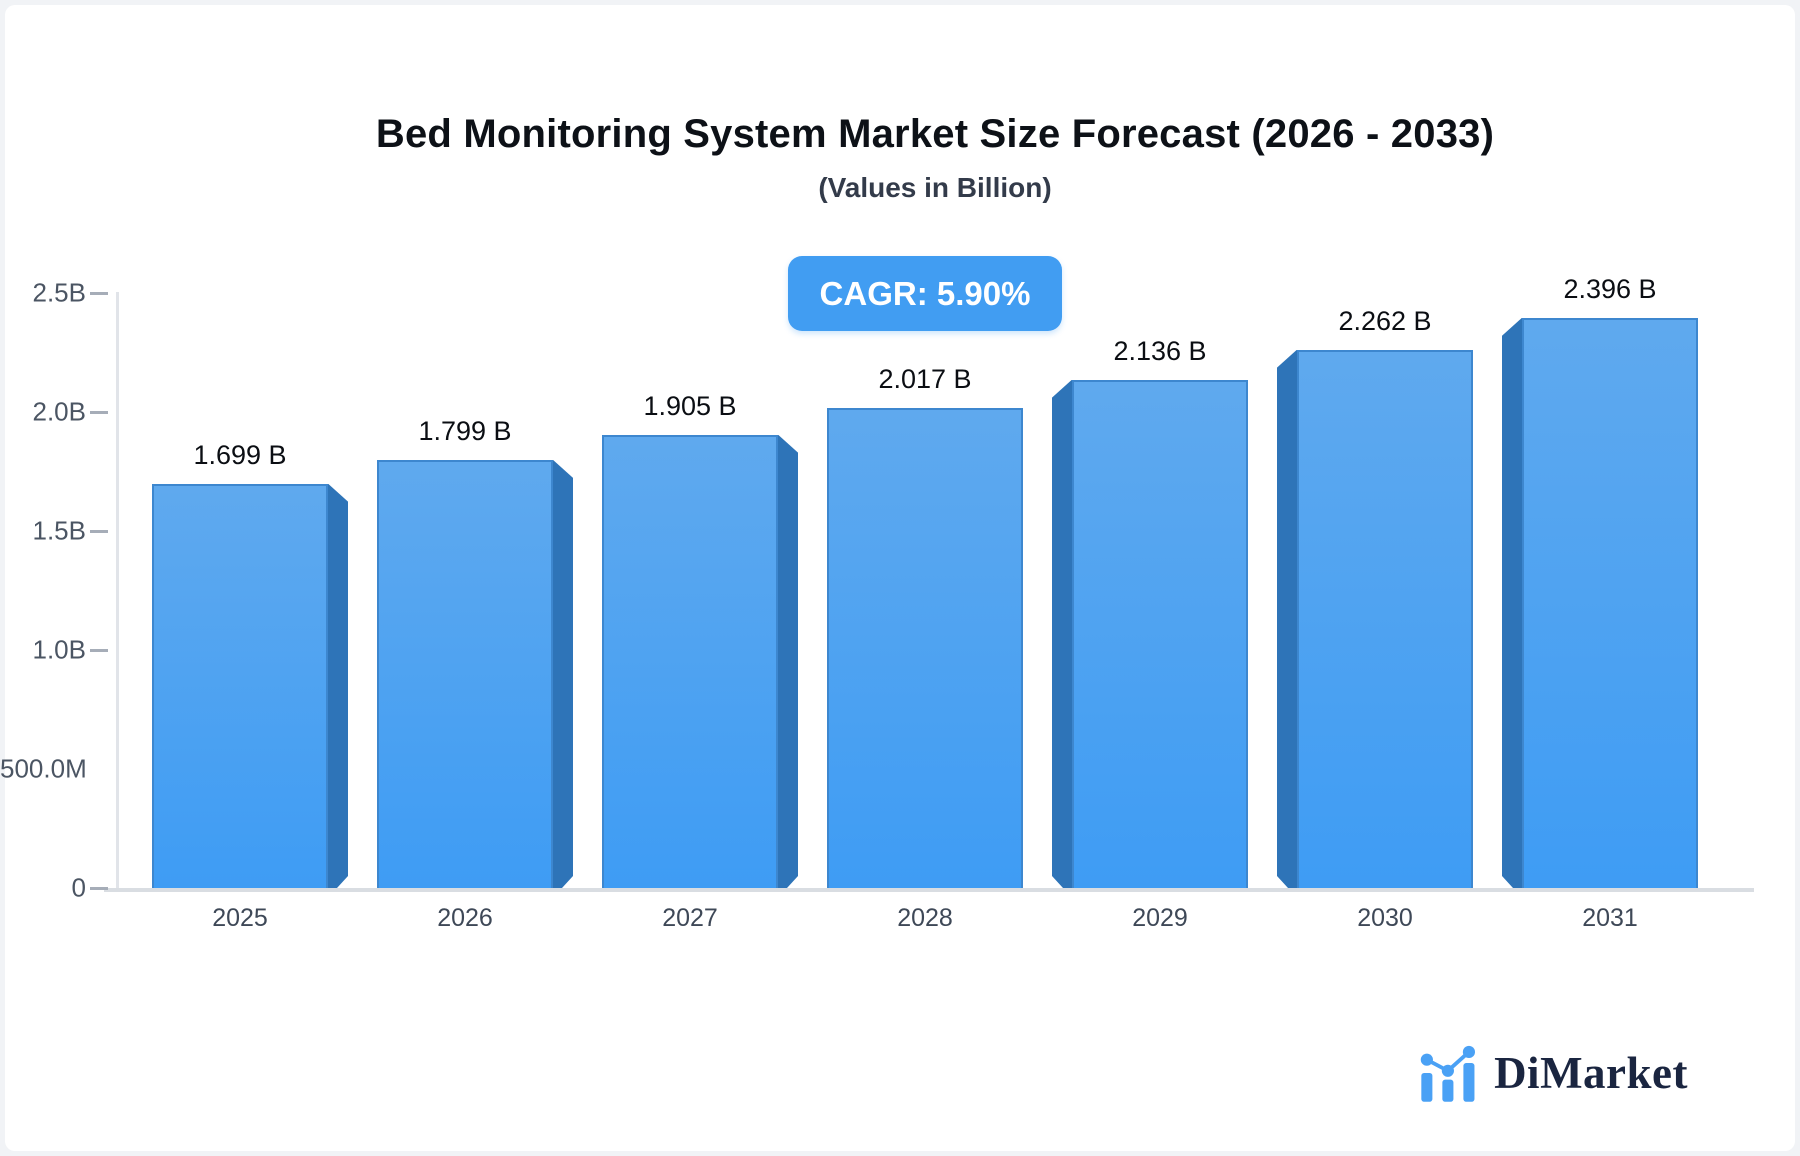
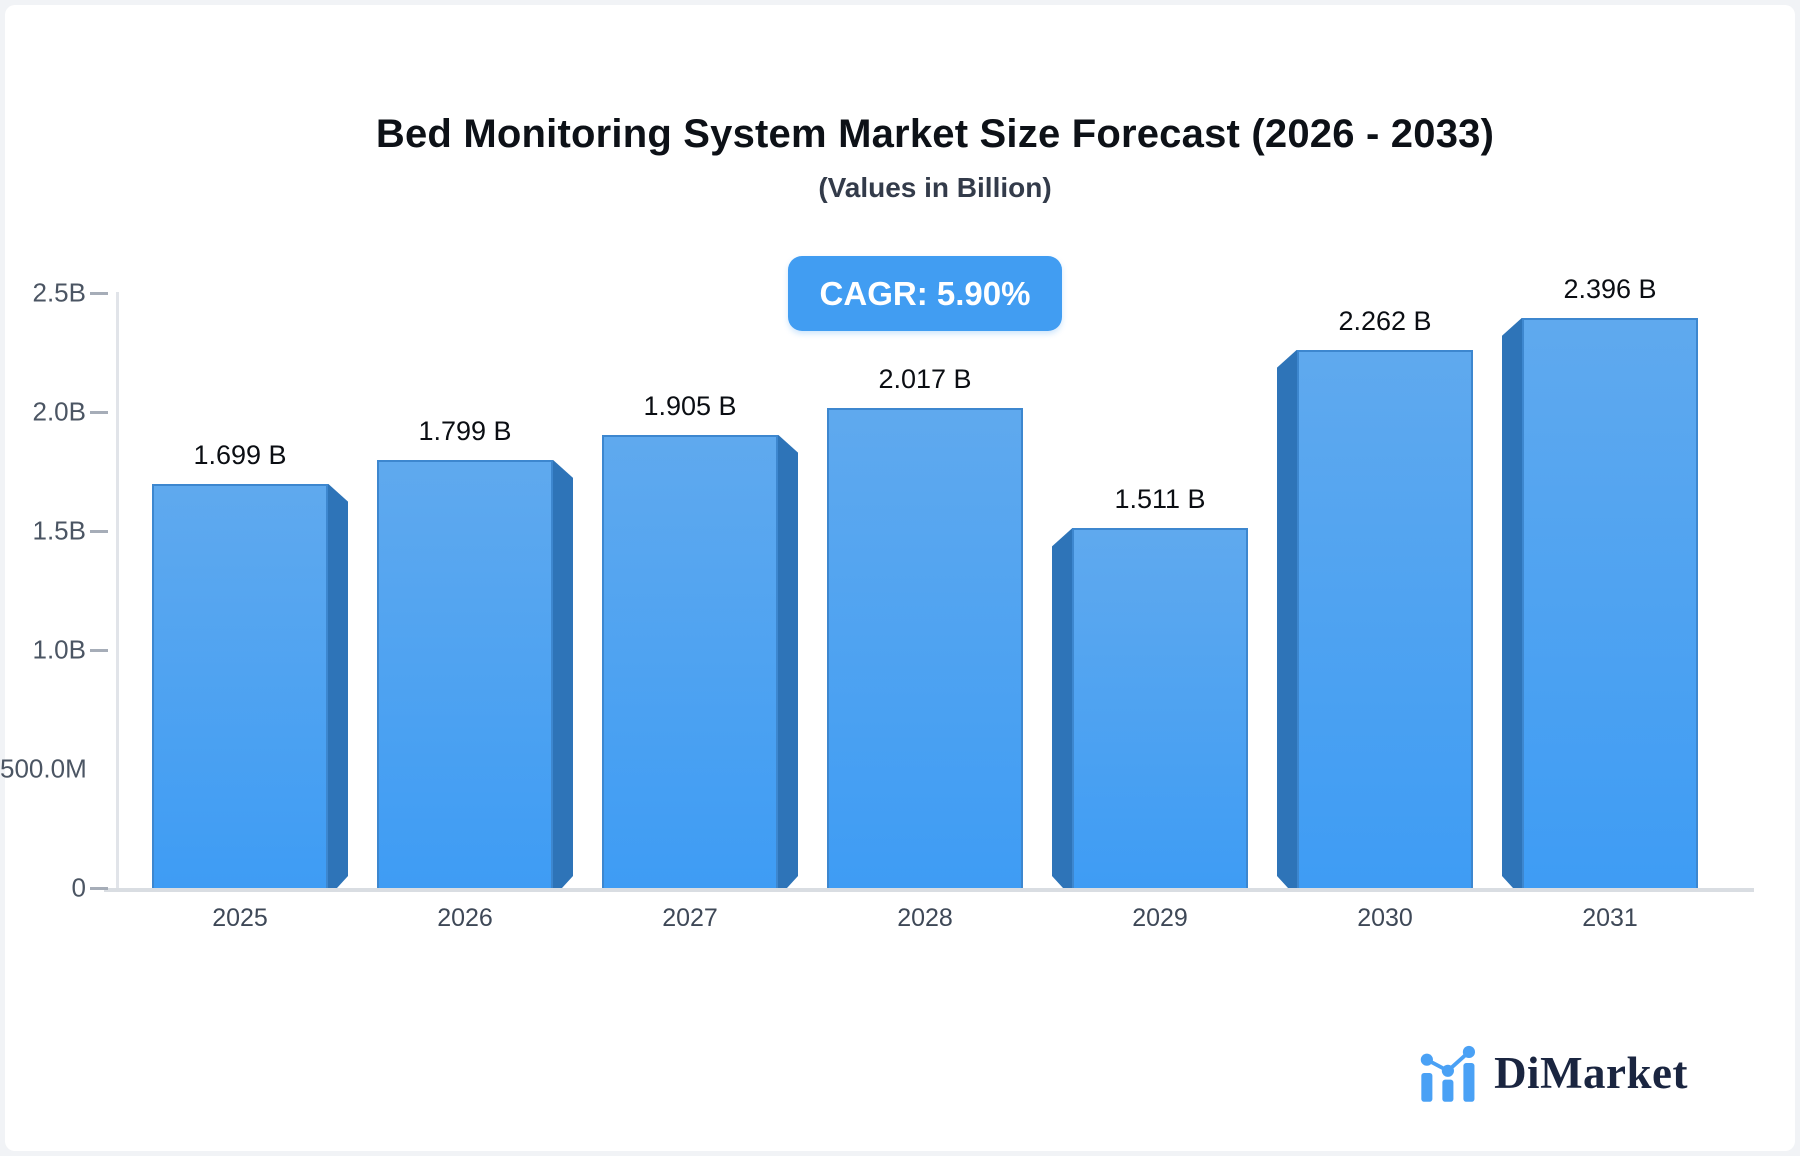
2029: 2.136 -> 1.511
